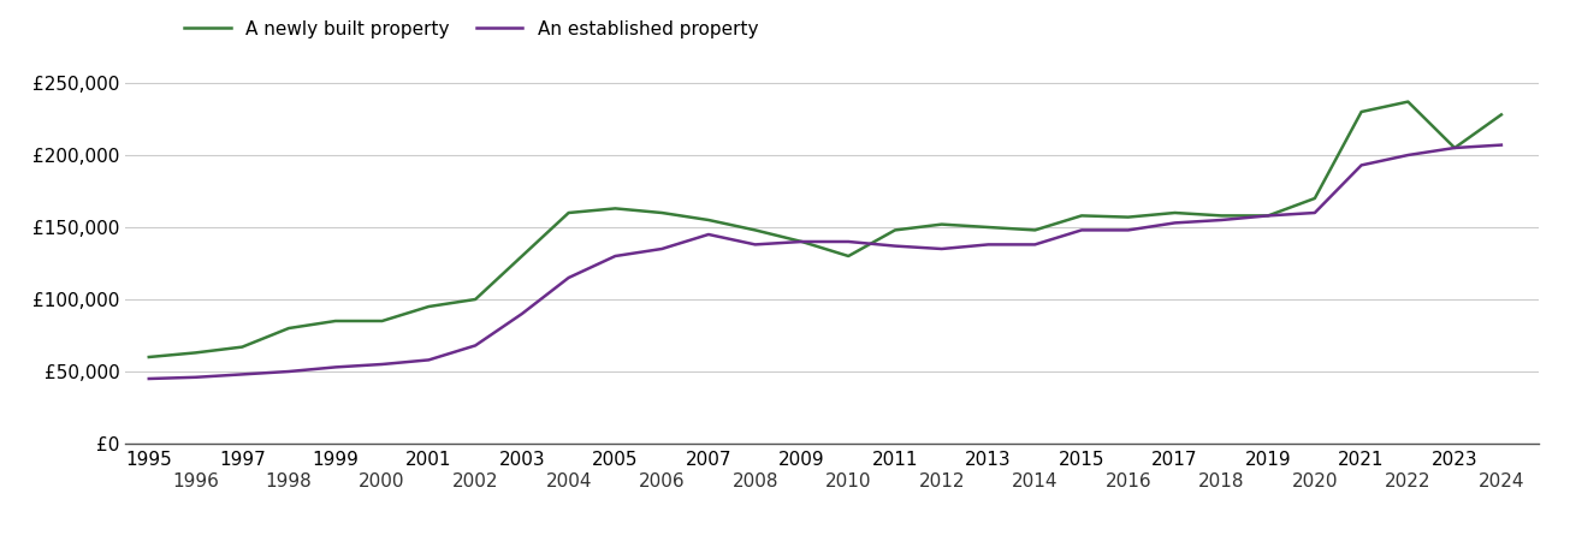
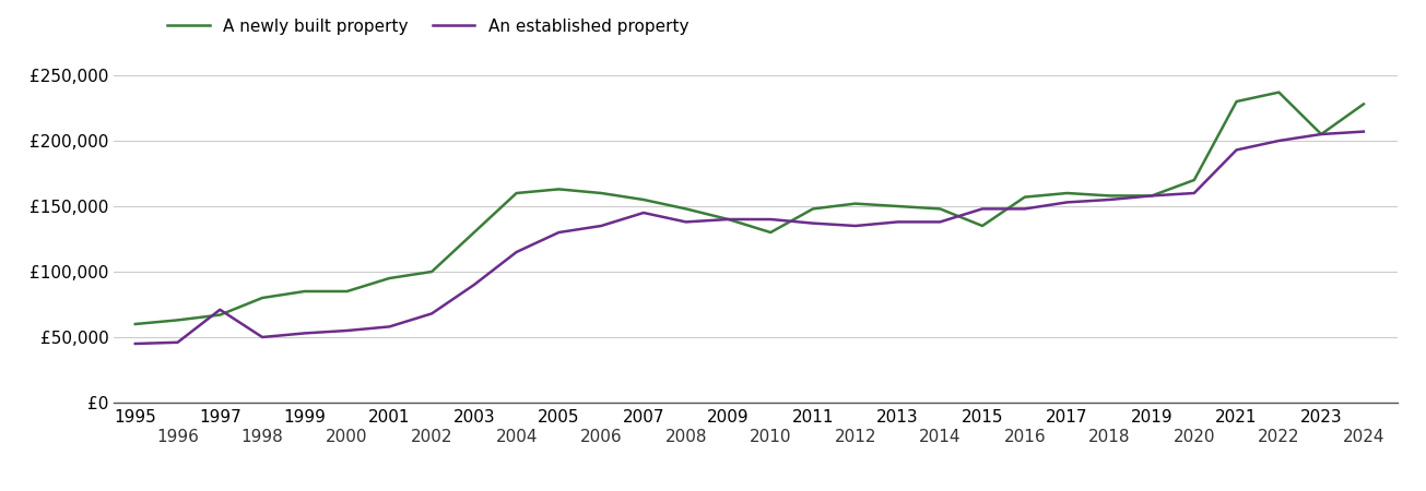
An established property/1997: £48,000 -> £71,000
A newly built property/2015: £158,000 -> £135,000
